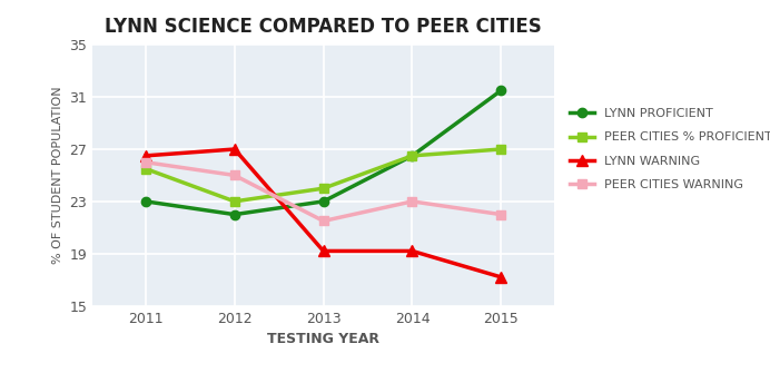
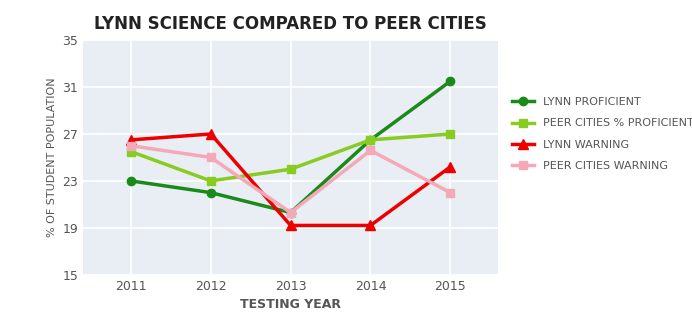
LYNN PROFICIENT/2013: 23.0 -> 20.3
PEER CITIES WARNING/2013: 21.5 -> 20.3
PEER CITIES WARNING/2014: 23.0 -> 25.6
LYNN WARNING/2015: 17.2 -> 24.2
